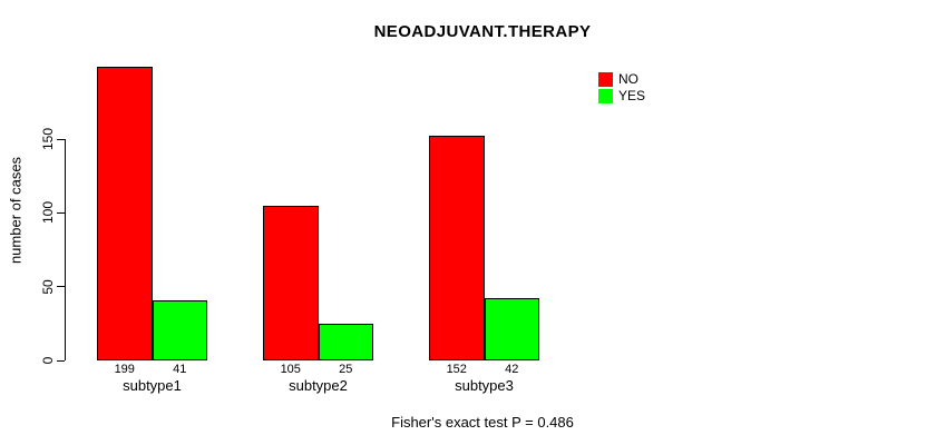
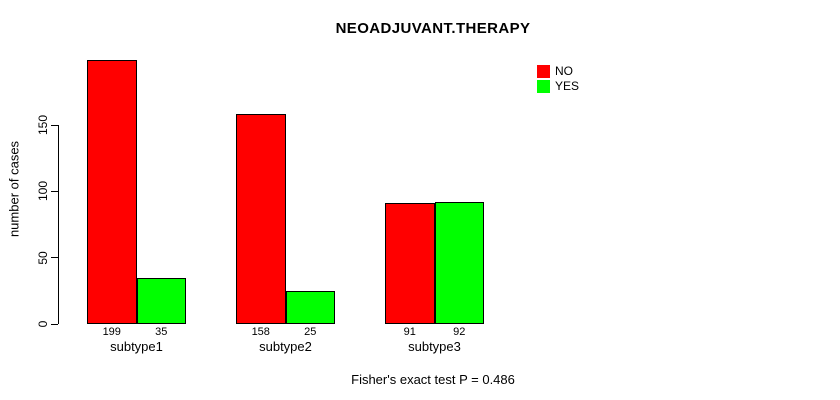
YES/subtype1: 41 -> 35
NO/subtype2: 105 -> 158
NO/subtype3: 152 -> 91
YES/subtype3: 42 -> 92
